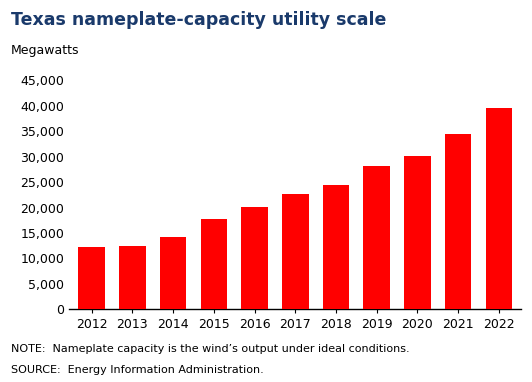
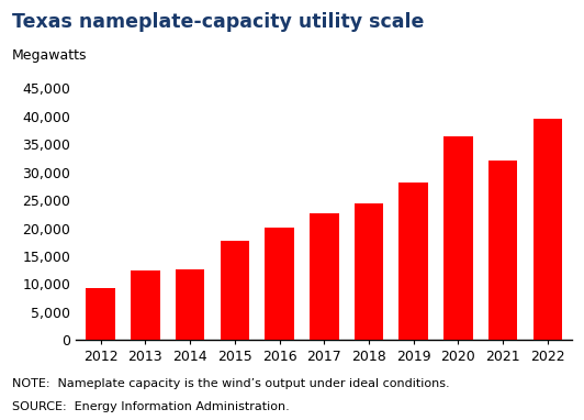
2012: 12,200 -> 9,400
2014: 14,200 -> 12,600
2020: 30,200 -> 36,400
2021: 34,500 -> 32,000
